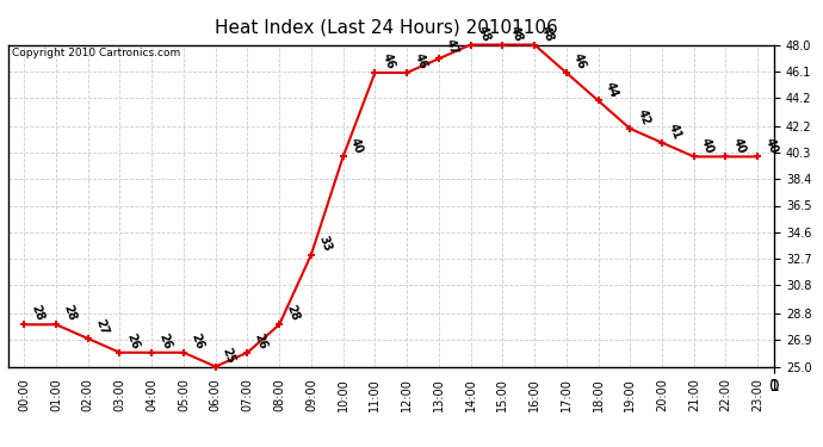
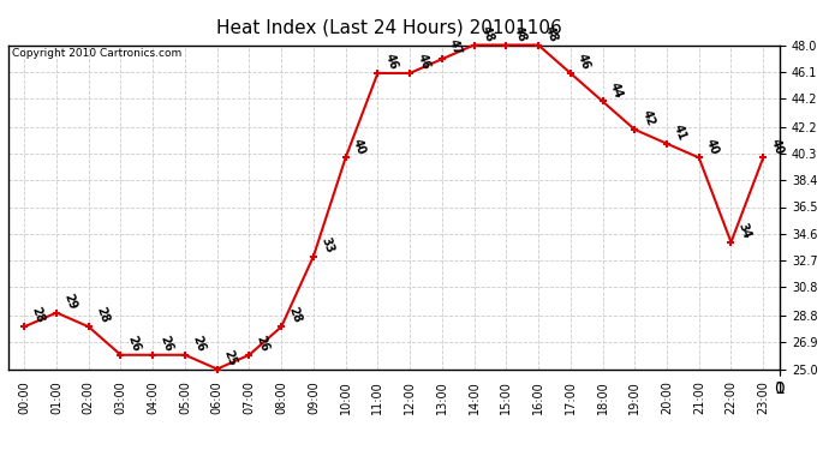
01:00: 28 -> 29
02:00: 27 -> 28
22:00: 40 -> 34
